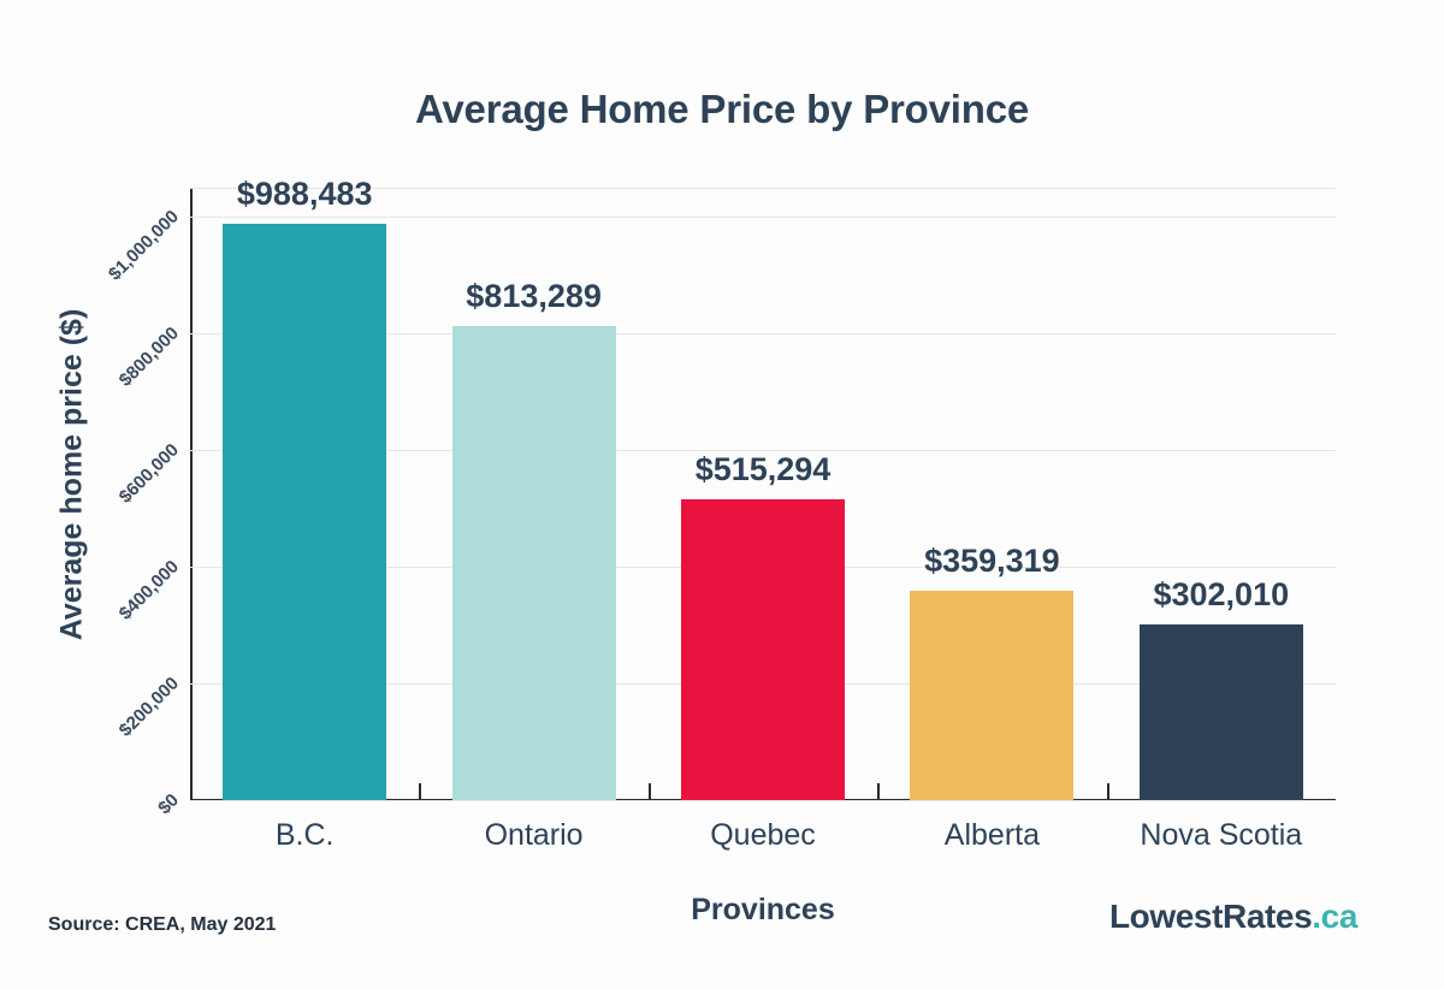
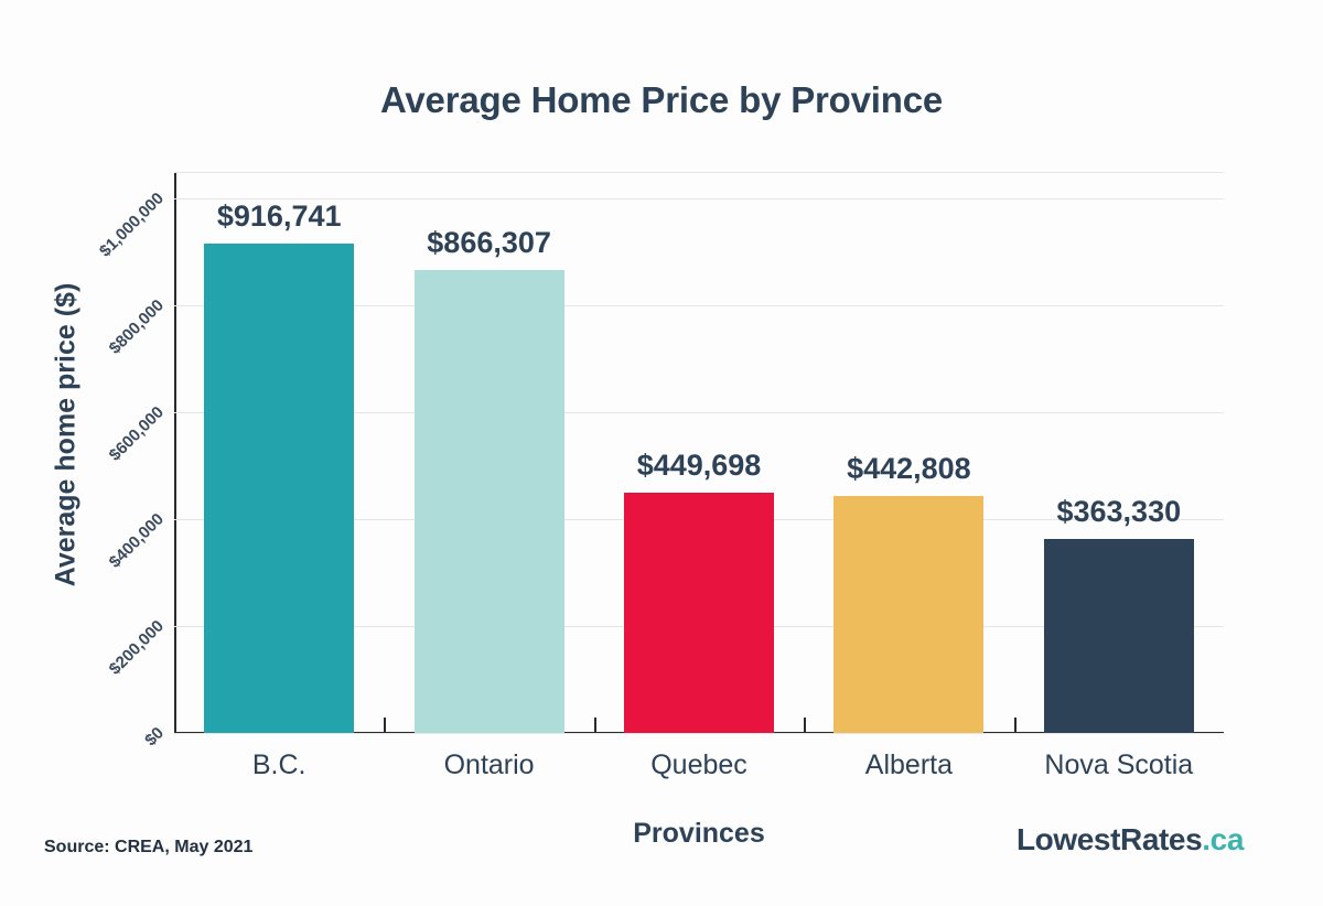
B.C.: $988,483 -> $916,741
Ontario: $813,289 -> $866,307
Quebec: $515,294 -> $449,698
Alberta: $359,319 -> $442,808
Nova Scotia: $302,010 -> $363,330
